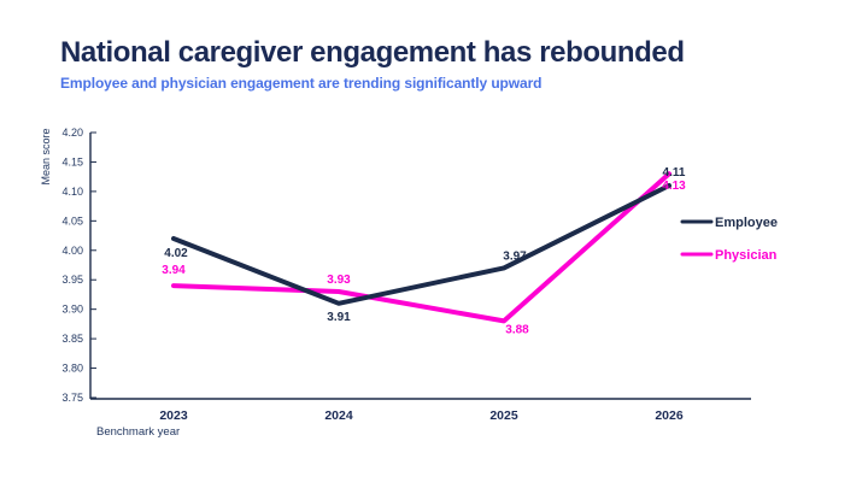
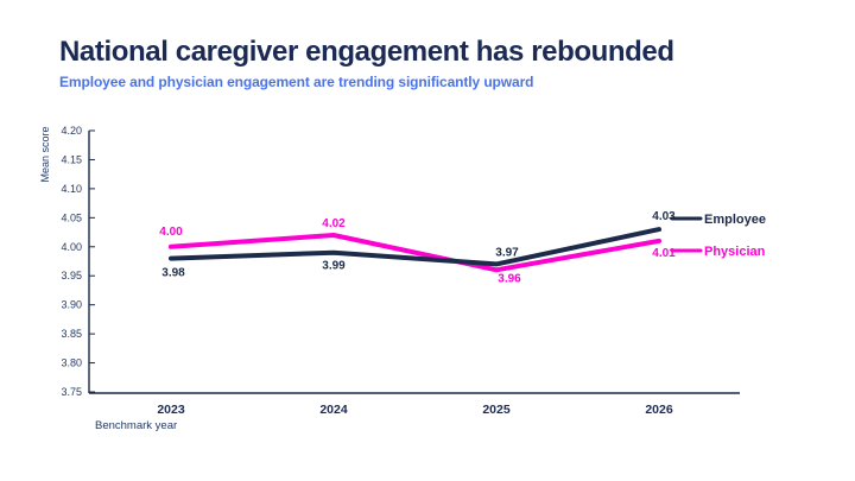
Employee/2023: 4.02 -> 3.98
Physician/2023: 3.94 -> 4.00
Employee/2024: 3.91 -> 3.99
Physician/2024: 3.93 -> 4.02
Physician/2025: 3.88 -> 3.96
Employee/2026: 4.11 -> 4.03
Physician/2026: 4.13 -> 4.01
